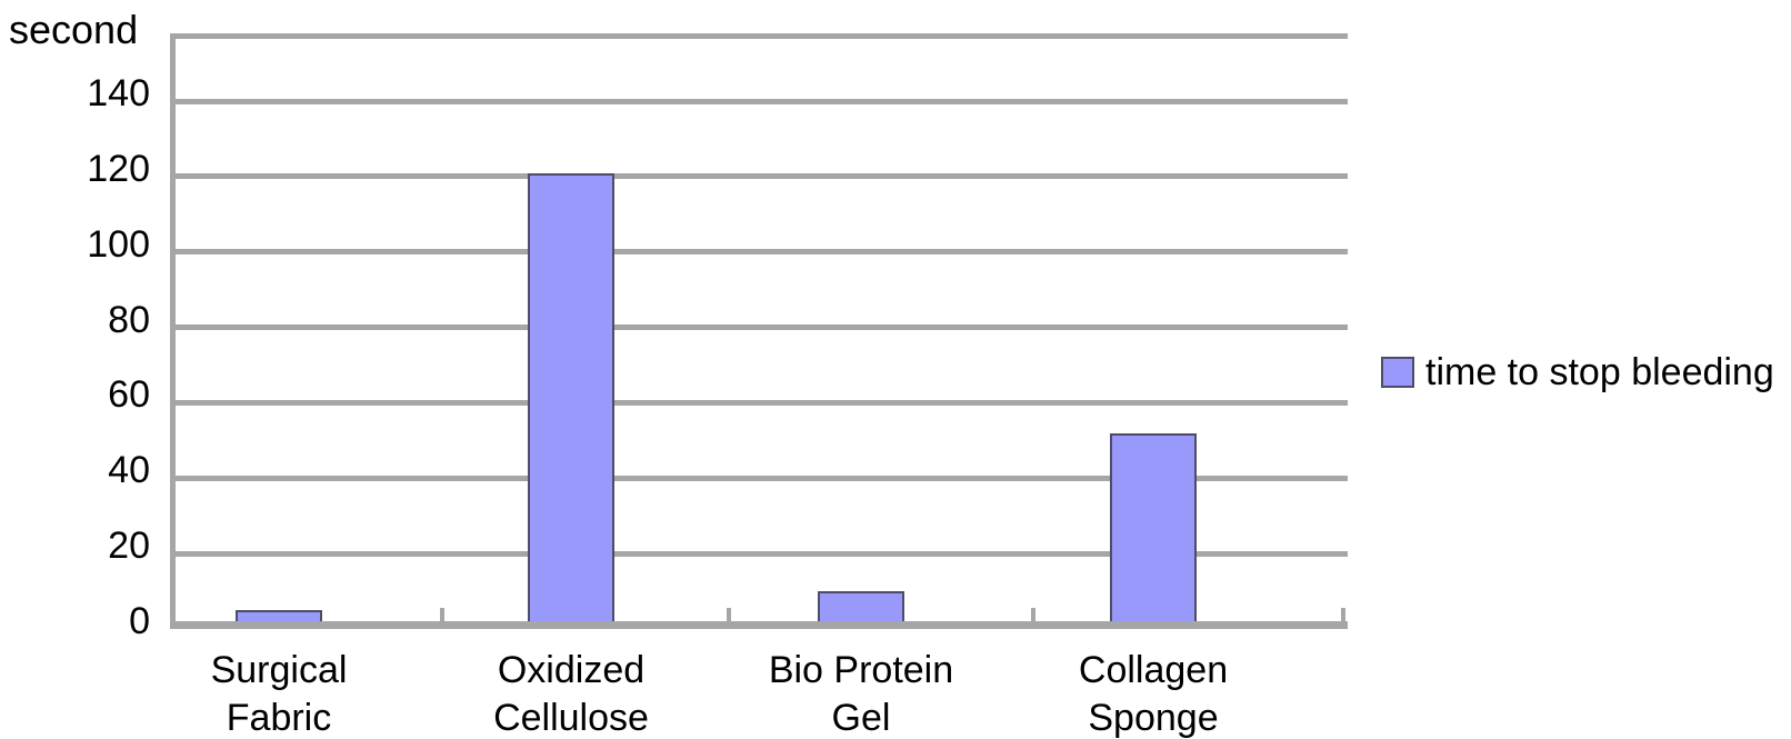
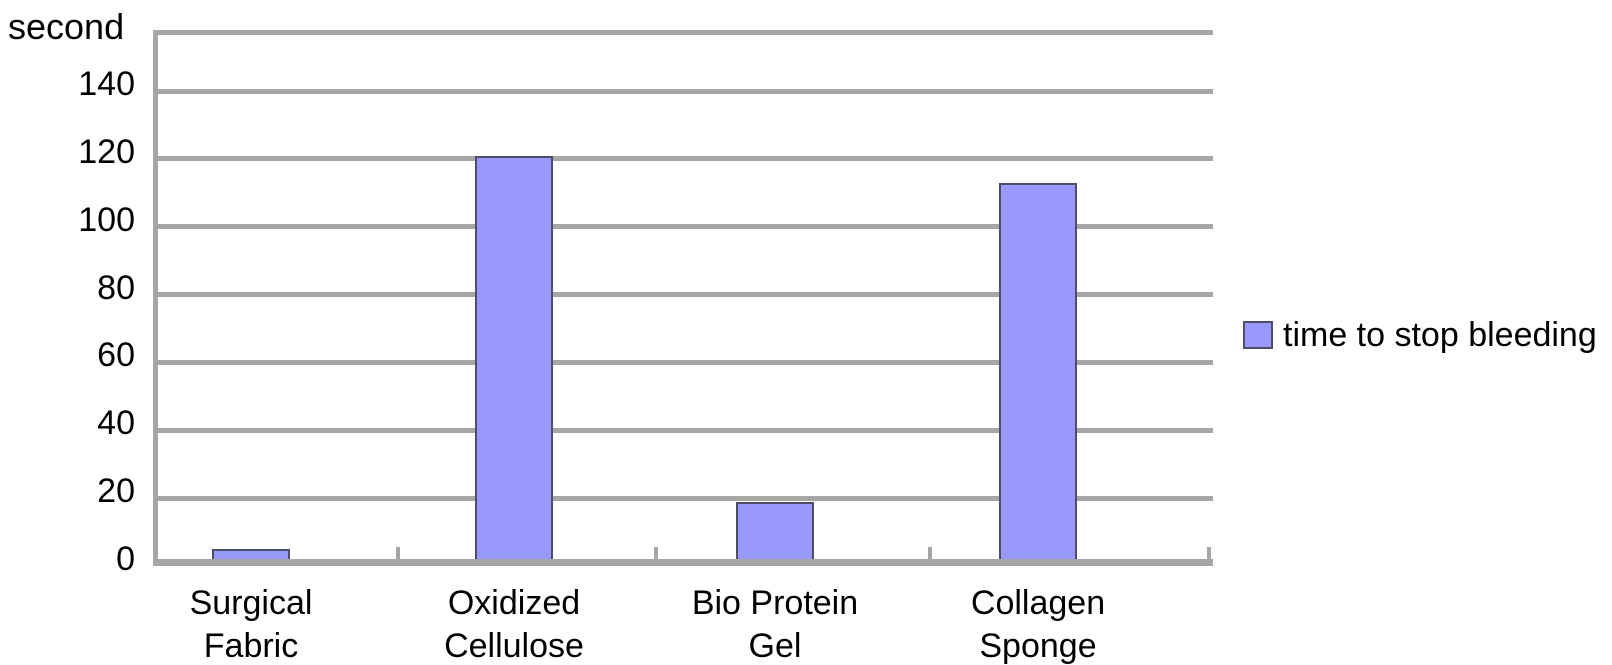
Bio Protein Gel: 10 -> 19
Collagen Sponge: 52 -> 113
